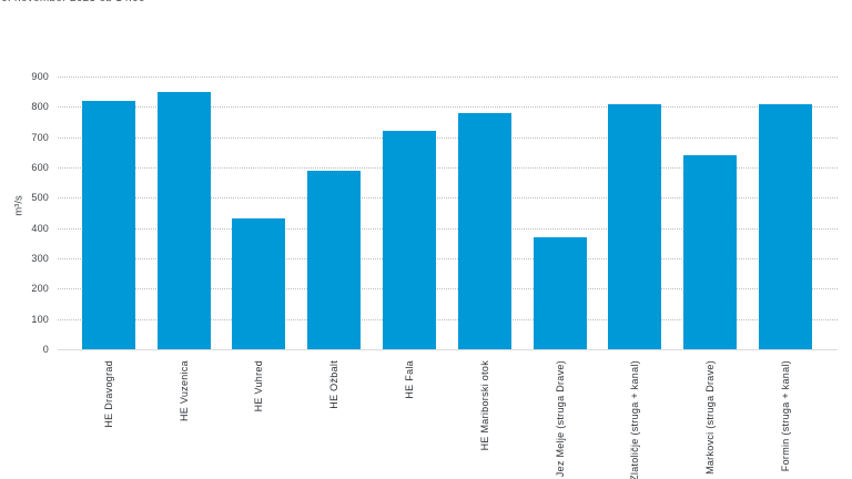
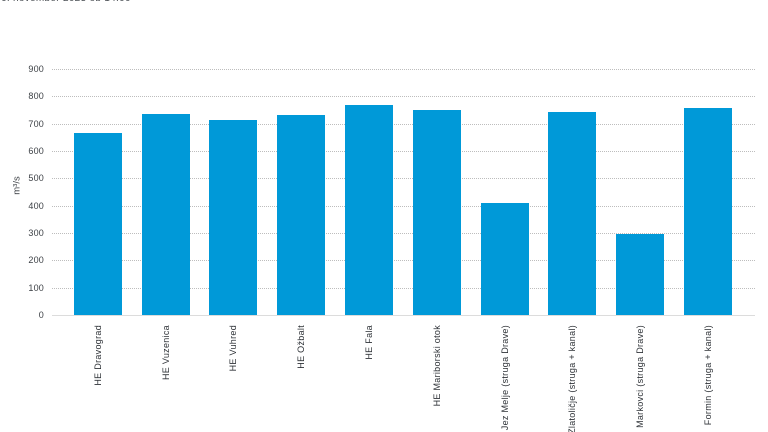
HE Dravograd: 820 -> 660
HE Vuzenica: 850 -> 740
HE Vuhred: 430 -> 720
HE Ožbalt: 590 -> 730
HE Fala: 720 -> 770
HE Mariborski otok: 780 -> 750
Jez Melje (struga Drave): 370 -> 410
Zlatoličje (struga + kanal): 810 -> 740
Markovci (struga Drave): 640 -> 300
Formin (struga + kanal): 810 -> 760
